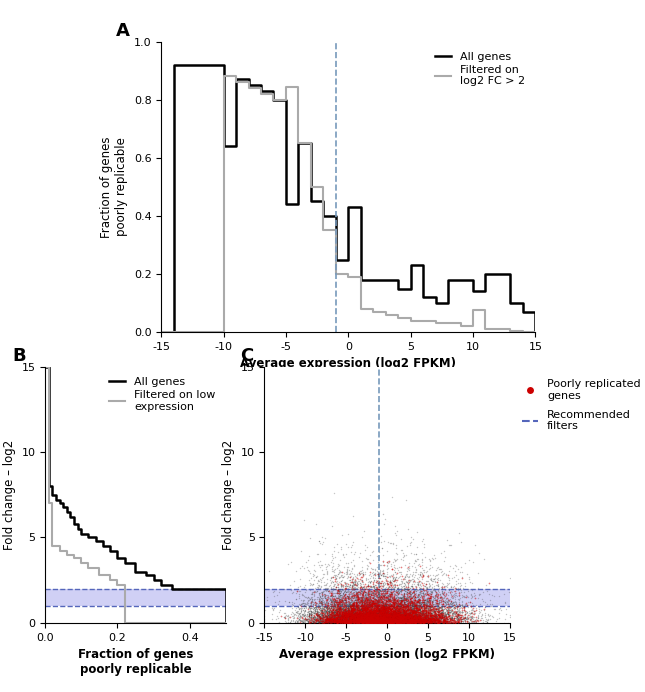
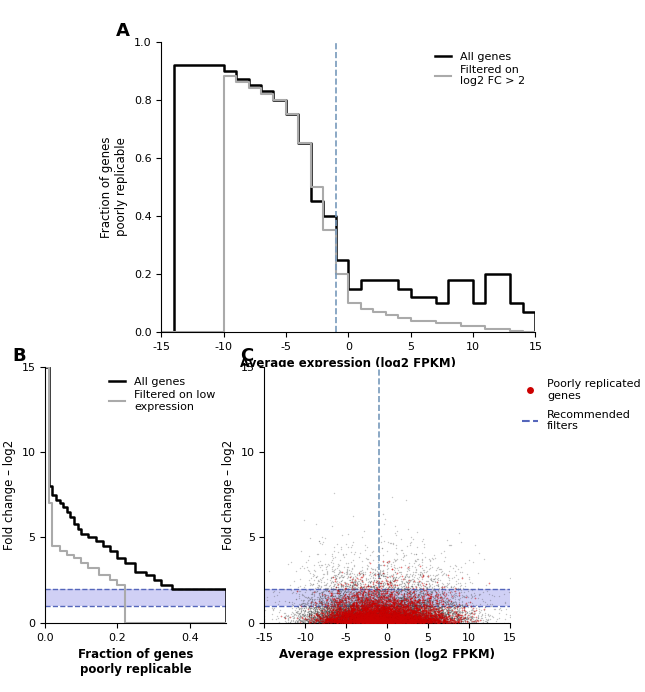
A/All genes/-10: 0.64 -> 0.90
A/All genes/-5: 0.44 -> 0.75
A/Filtered on log2 FC > 2/-5: 0.845 -> 0.750
A/All genes/0: 0.43 -> 0.15
A/Filtered on log2 FC > 2/0: 0.190 -> 0.100
A/All genes/5: 0.23 -> 0.12
A/All genes/10: 0.14 -> 0.10
A/Filtered on log2 FC > 2/10: 0.075 -> 0.020
